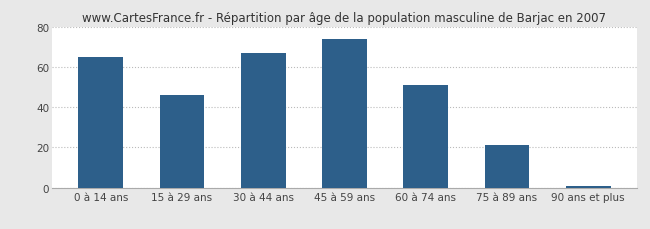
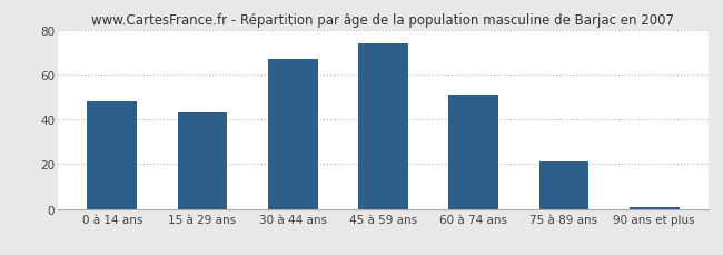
0 à 14 ans: 65 -> 48
15 à 29 ans: 46 -> 43
